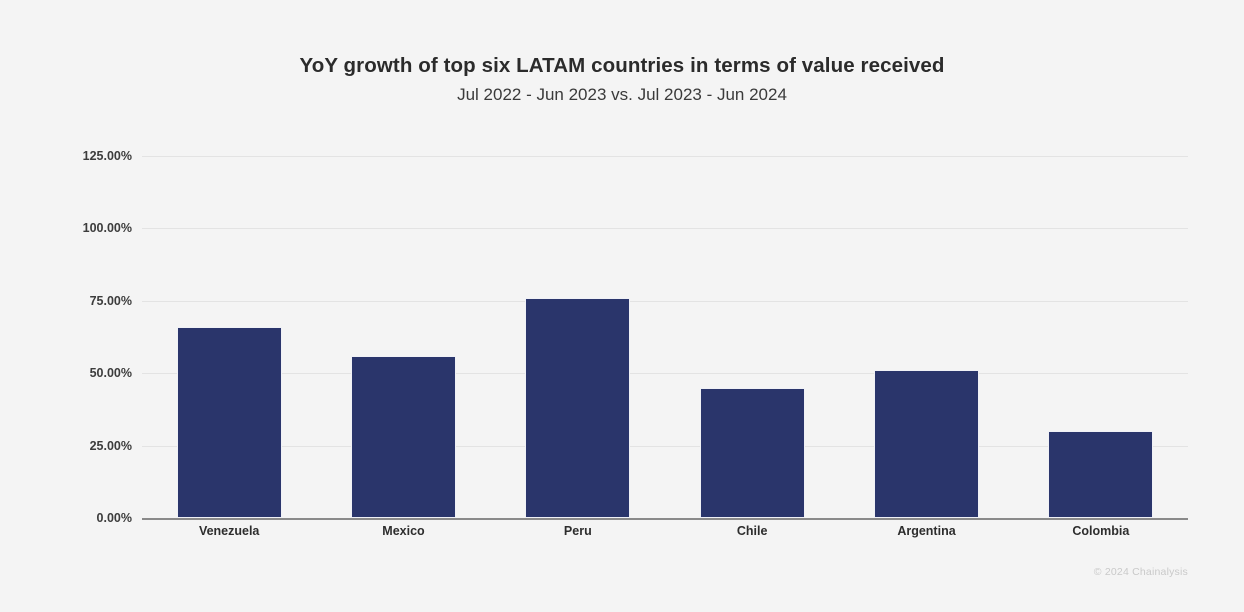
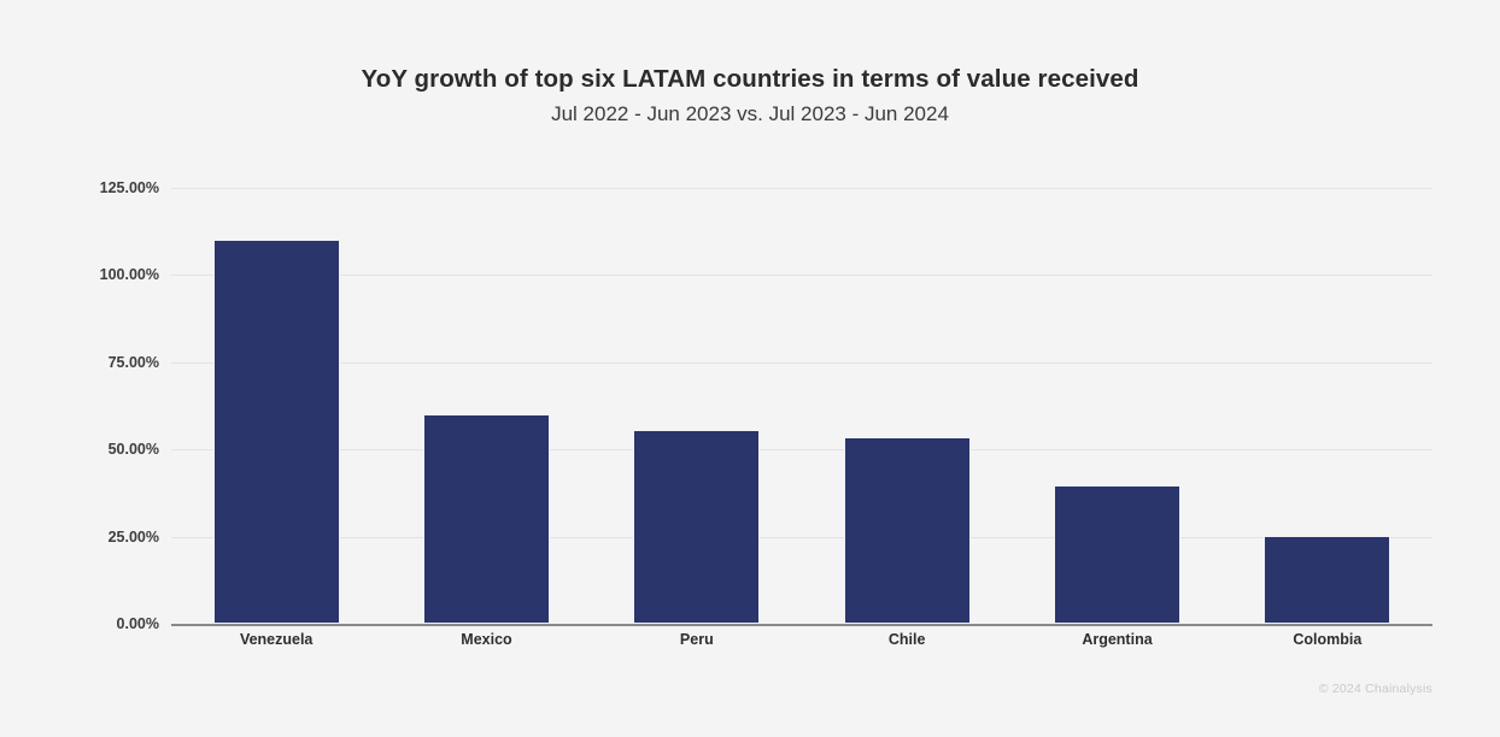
Venezuela: 66% -> 110%
Mexico: 56% -> 60%
Peru: 76% -> 56%
Chile: 45% -> 54%
Argentina: 51% -> 40%
Colombia: 30% -> 25%
